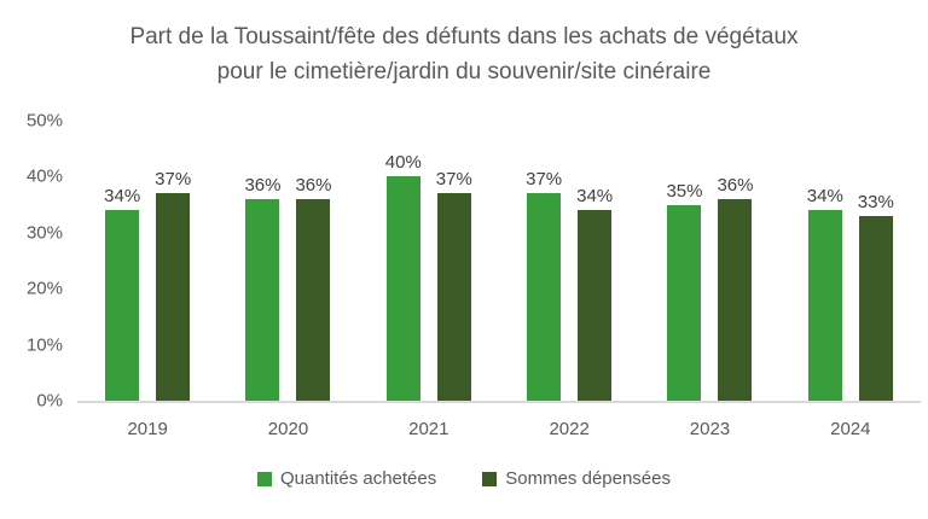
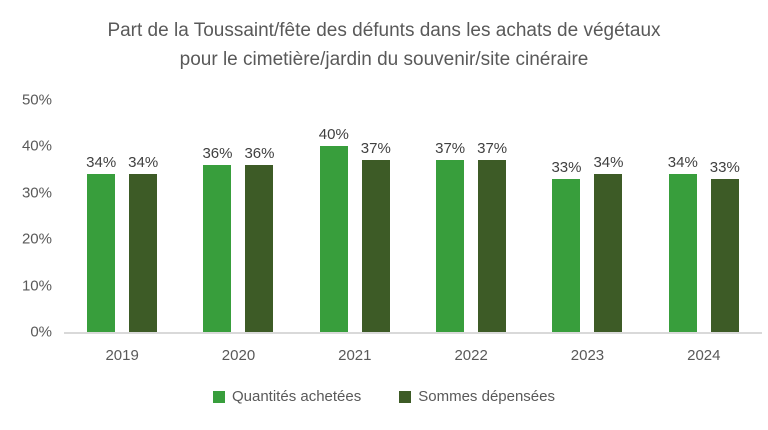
Sommes dépensées/2019: 37% -> 34%
Sommes dépensées/2022: 34% -> 37%
Quantités achetées/2023: 35% -> 33%
Sommes dépensées/2023: 36% -> 34%
